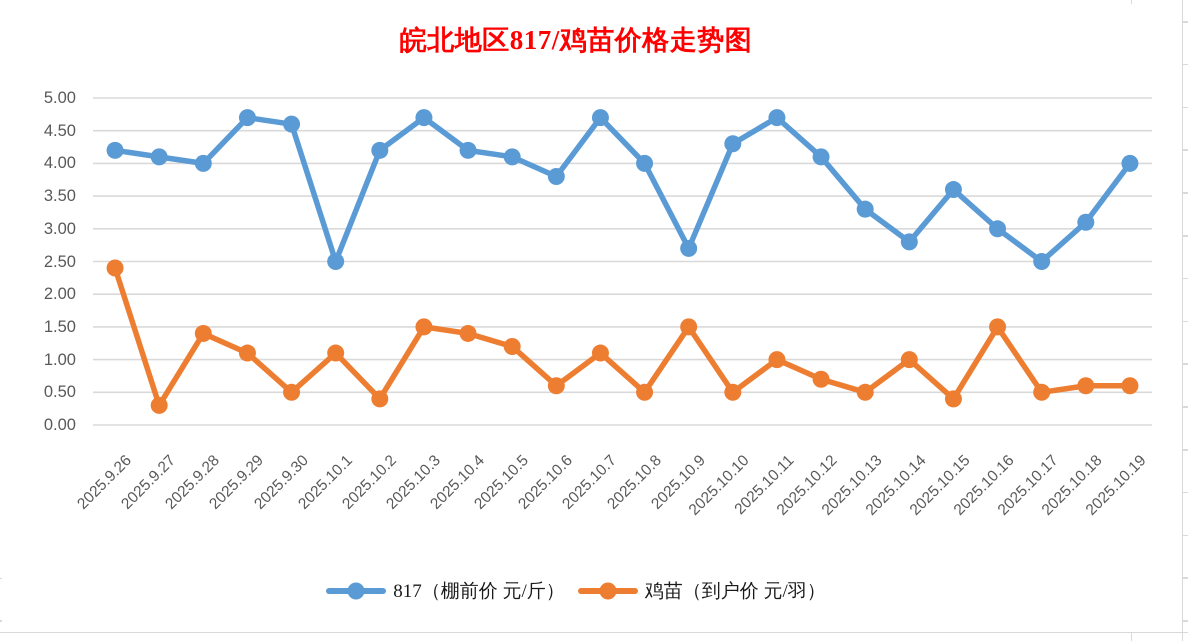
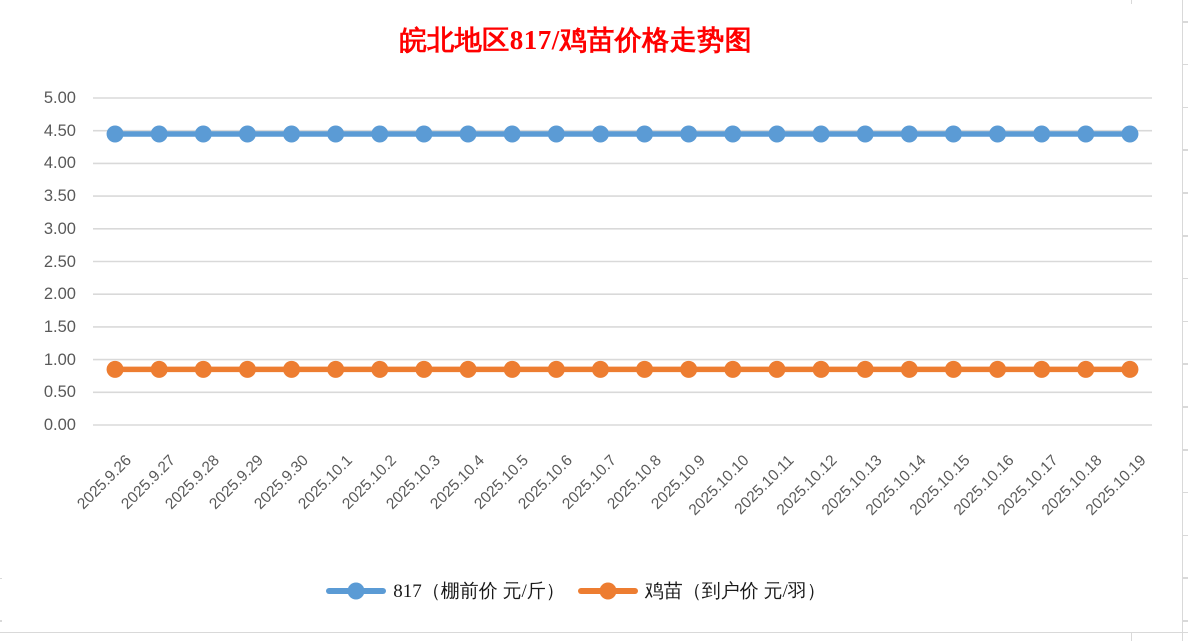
817（棚前价 元/斤）/2025.9.26: 4.2 -> 4.5
鸡苗（到户价 元/羽）/2025.9.26: 2.4 -> 0.8
817（棚前价 元/斤）/2025.9.27: 4.1 -> 4.5
鸡苗（到户价 元/羽）/2025.9.27: 0.3 -> 0.8
817（棚前价 元/斤）/2025.9.28: 4.0 -> 4.5
鸡苗（到户价 元/羽）/2025.9.28: 1.4 -> 0.8
817（棚前价 元/斤）/2025.9.29: 4.7 -> 4.5
鸡苗（到户价 元/羽）/2025.9.29: 1.1 -> 0.8
817（棚前价 元/斤）/2025.9.30: 4.6 -> 4.5
鸡苗（到户价 元/羽）/2025.9.30: 0.5 -> 0.8
817（棚前价 元/斤）/2025.10.1: 2.5 -> 4.5
鸡苗（到户价 元/羽）/2025.10.1: 1.1 -> 0.8
817（棚前价 元/斤）/2025.10.2: 4.2 -> 4.5
鸡苗（到户价 元/羽）/2025.10.2: 0.4 -> 0.8
817（棚前价 元/斤）/2025.10.3: 4.7 -> 4.5
鸡苗（到户价 元/羽）/2025.10.3: 1.5 -> 0.8
817（棚前价 元/斤）/2025.10.4: 4.2 -> 4.5
鸡苗（到户价 元/羽）/2025.10.4: 1.4 -> 0.8
817（棚前价 元/斤）/2025.10.5: 4.1 -> 4.5
鸡苗（到户价 元/羽）/2025.10.5: 1.2 -> 0.8
817（棚前价 元/斤）/2025.10.6: 3.8 -> 4.5
鸡苗（到户价 元/羽）/2025.10.6: 0.6 -> 0.8
817（棚前价 元/斤）/2025.10.7: 4.7 -> 4.5
鸡苗（到户价 元/羽）/2025.10.7: 1.1 -> 0.8
817（棚前价 元/斤）/2025.10.8: 4.0 -> 4.5
鸡苗（到户价 元/羽）/2025.10.8: 0.5 -> 0.8
817（棚前价 元/斤）/2025.10.9: 2.7 -> 4.5
鸡苗（到户价 元/羽）/2025.10.9: 1.5 -> 0.8
817（棚前价 元/斤）/2025.10.10: 4.3 -> 4.5
鸡苗（到户价 元/羽）/2025.10.10: 0.5 -> 0.8
817（棚前价 元/斤）/2025.10.11: 4.7 -> 4.5
鸡苗（到户价 元/羽）/2025.10.11: 1.0 -> 0.8
817（棚前价 元/斤）/2025.10.12: 4.1 -> 4.5
鸡苗（到户价 元/羽）/2025.10.12: 0.7 -> 0.8
817（棚前价 元/斤）/2025.10.13: 3.3 -> 4.5
鸡苗（到户价 元/羽）/2025.10.13: 0.5 -> 0.8
817（棚前价 元/斤）/2025.10.14: 2.8 -> 4.5
鸡苗（到户价 元/羽）/2025.10.14: 1.0 -> 0.8
817（棚前价 元/斤）/2025.10.15: 3.6 -> 4.5
鸡苗（到户价 元/羽）/2025.10.15: 0.4 -> 0.8
817（棚前价 元/斤）/2025.10.16: 3.0 -> 4.5
鸡苗（到户价 元/羽）/2025.10.16: 1.5 -> 0.8
817（棚前价 元/斤）/2025.10.17: 2.5 -> 4.5
鸡苗（到户价 元/羽）/2025.10.17: 0.5 -> 0.8
817（棚前价 元/斤）/2025.10.18: 3.1 -> 4.5
鸡苗（到户价 元/羽）/2025.10.18: 0.6 -> 0.8
817（棚前价 元/斤）/2025.10.19: 4.0 -> 4.5
鸡苗（到户价 元/羽）/2025.10.19: 0.6 -> 0.8
